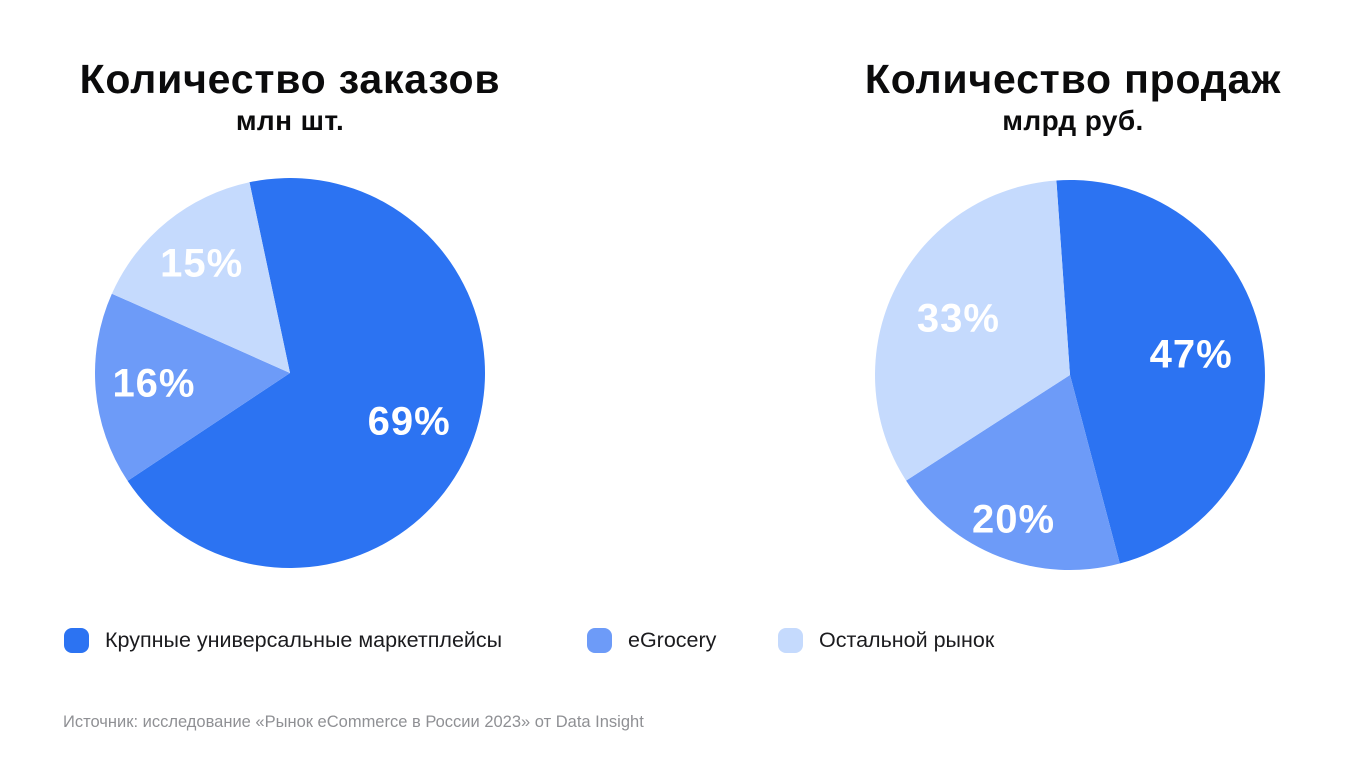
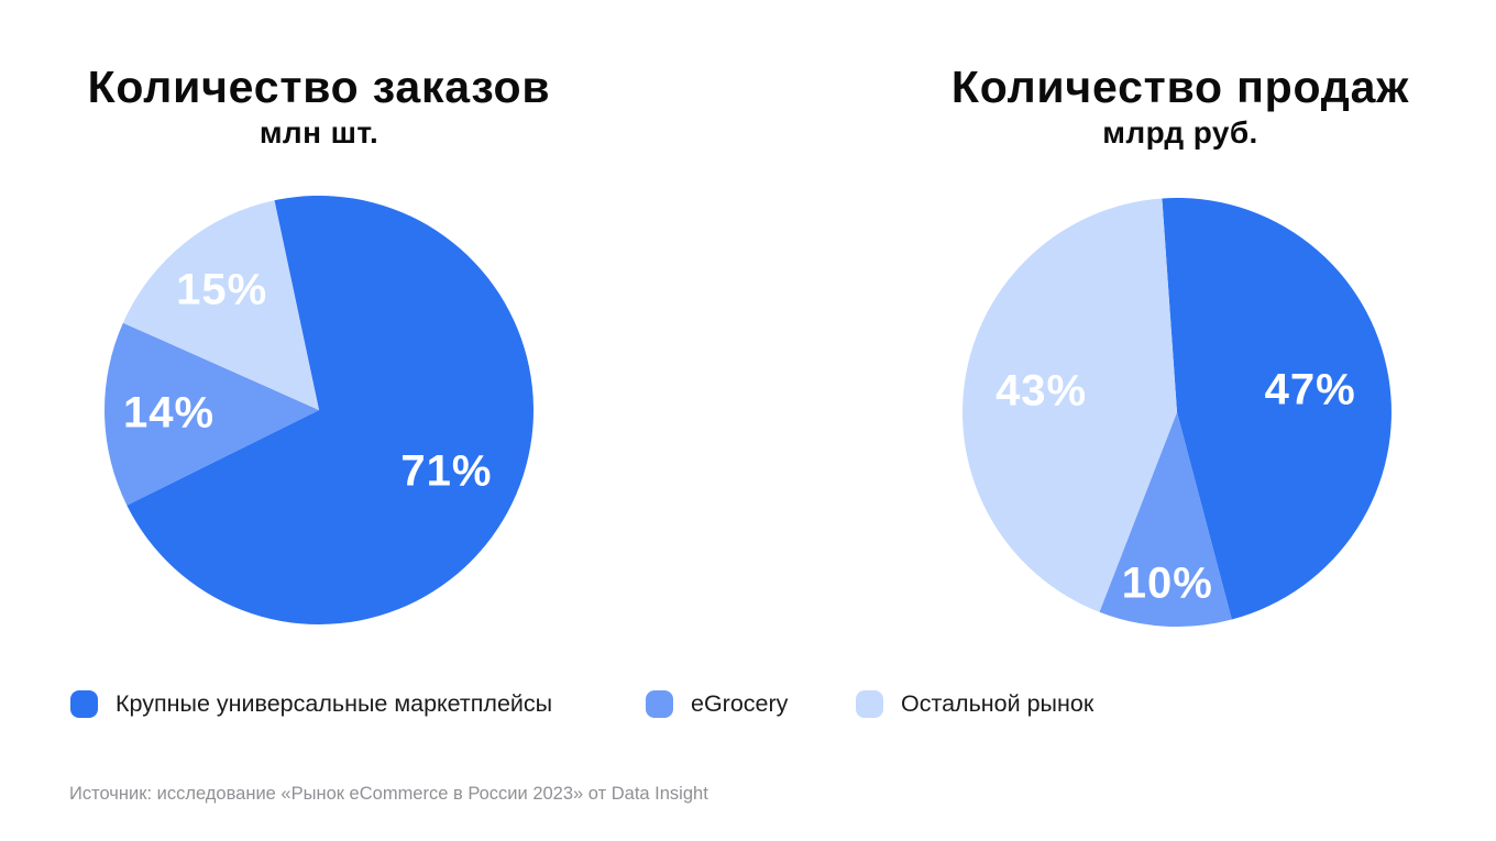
Количество заказов/Крупные универсальные маркетплейсы: 69% -> 71%
Количество заказов/eGrocery: 16% -> 14%
Количество продаж/eGrocery: 20% -> 10%
Количество продаж/Остальной рынок: 33% -> 43%
